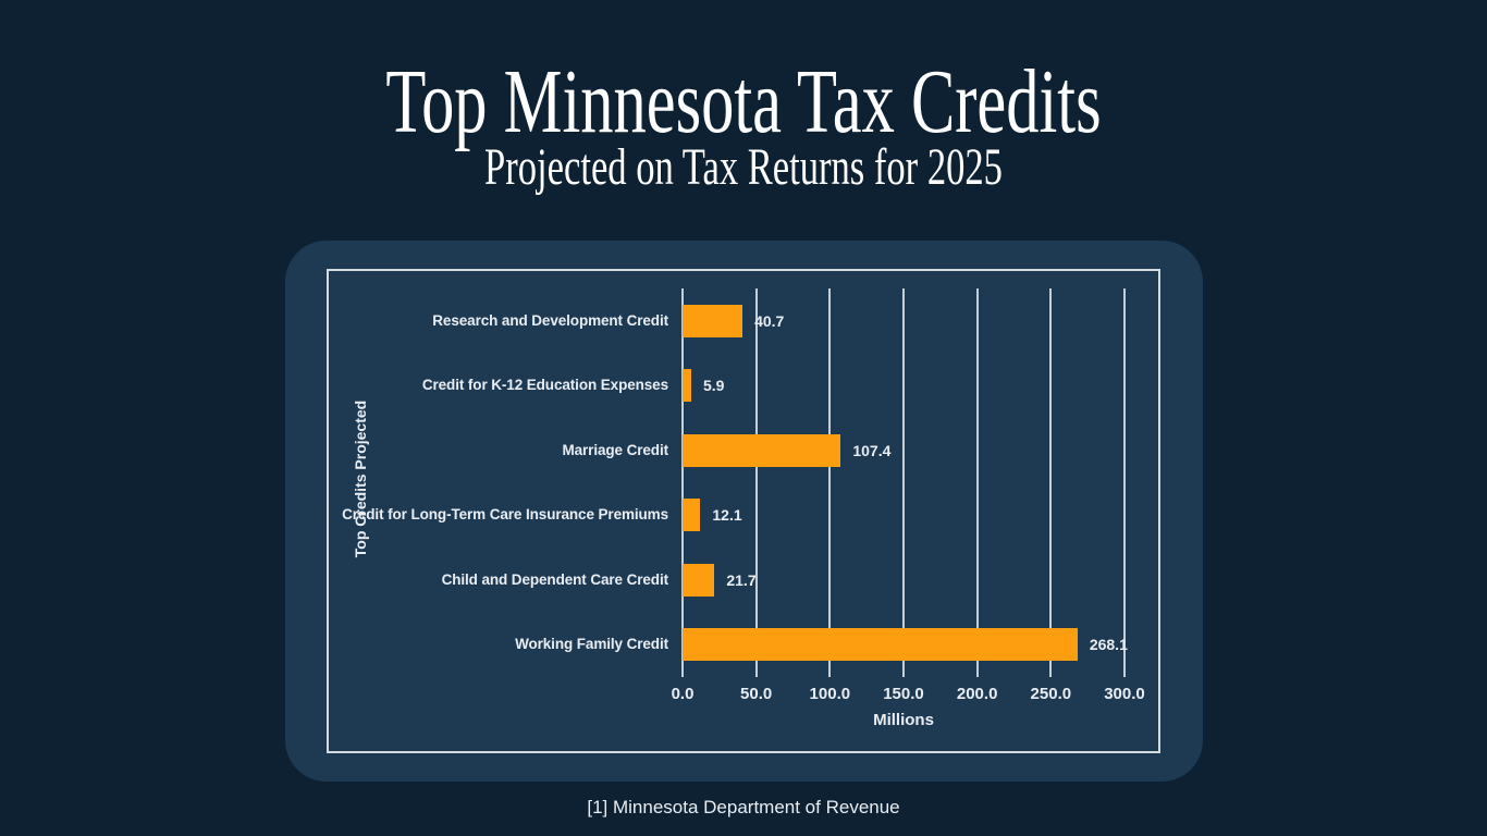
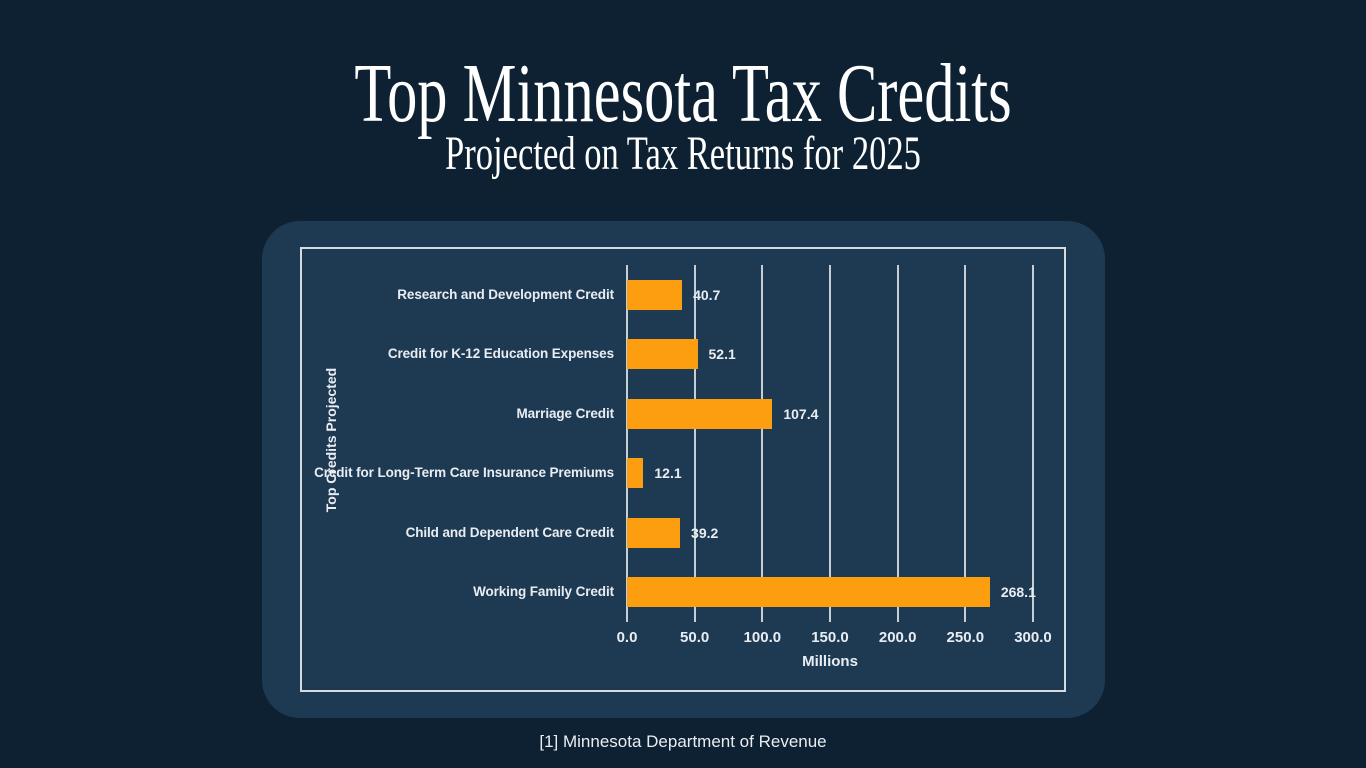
Credit for K-12 Education Expenses: 5.9 -> 52.1
Child and Dependent Care Credit: 21.7 -> 39.2
